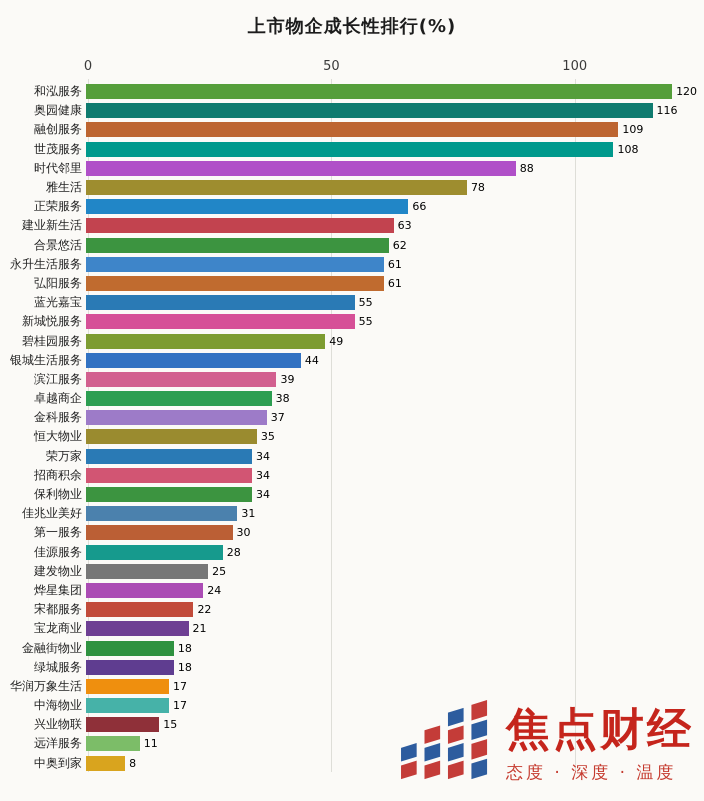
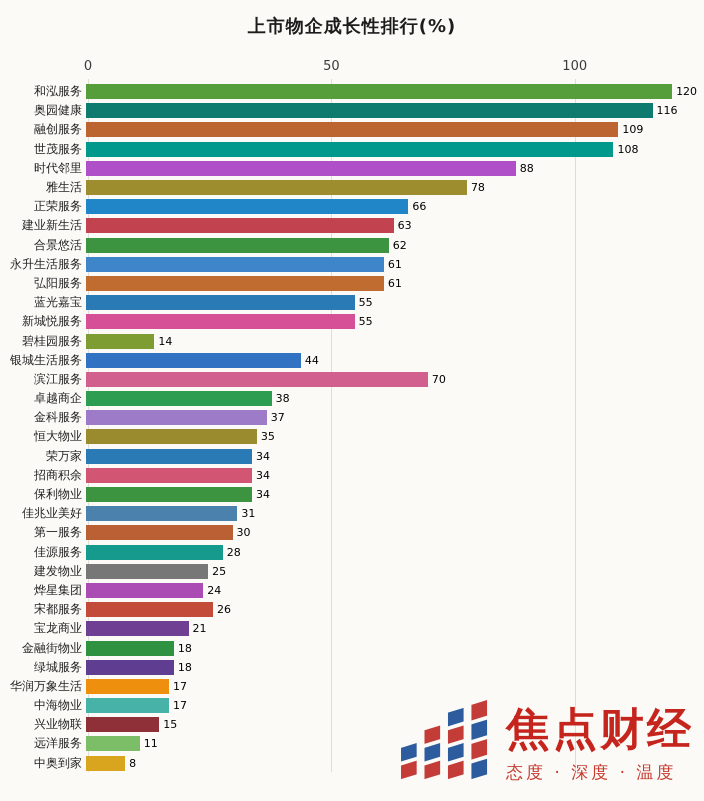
碧桂园服务: 49 -> 14
滨江服务: 39 -> 70
宋都服务: 22 -> 26
